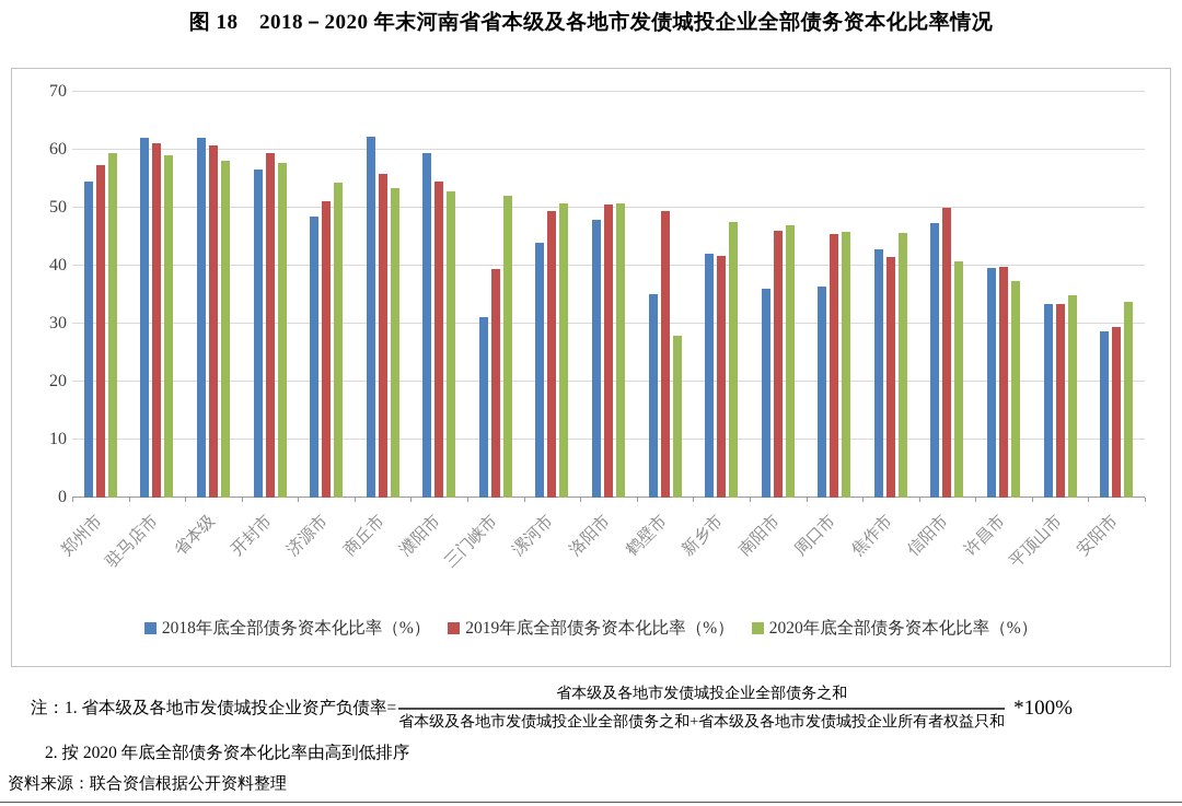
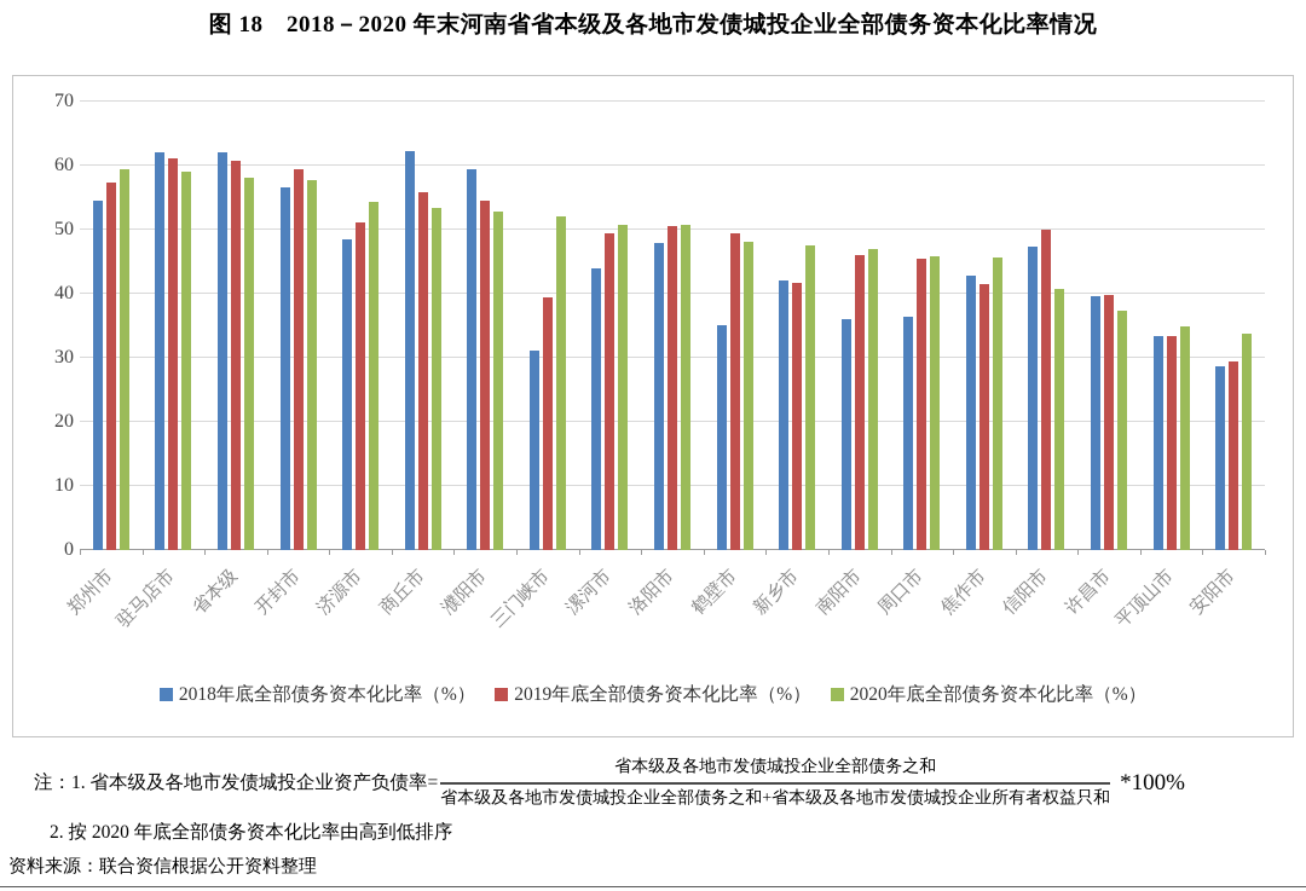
2020年底全部债务资本化比率（%）/鹤壁市: 28 -> 48
